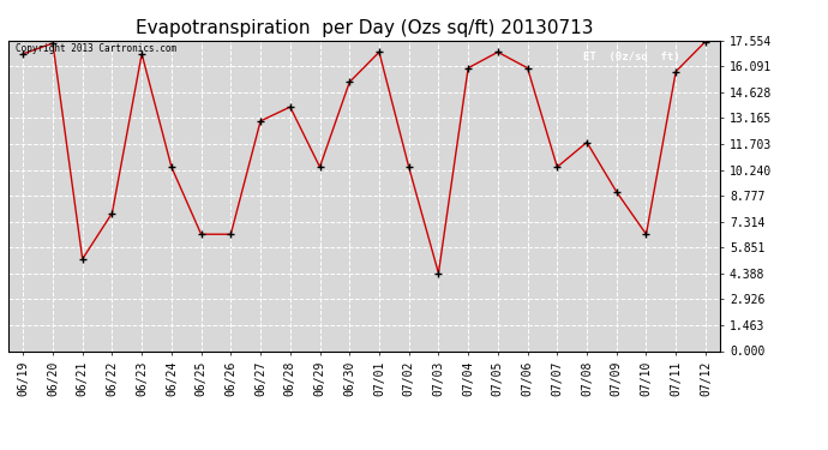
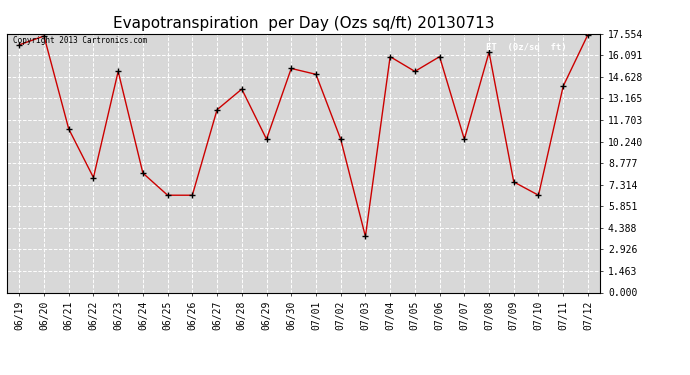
06/21: 5.2 -> 11.1
06/23: 16.8 -> 15.0
06/24: 10.4 -> 8.1
06/27: 13.0 -> 12.4
07/01: 16.9 -> 14.8
07/03: 4.4 -> 3.8
07/05: 16.9 -> 15.0
07/08: 11.8 -> 16.3
07/09: 9.0 -> 7.5
07/11: 15.8 -> 14.0
